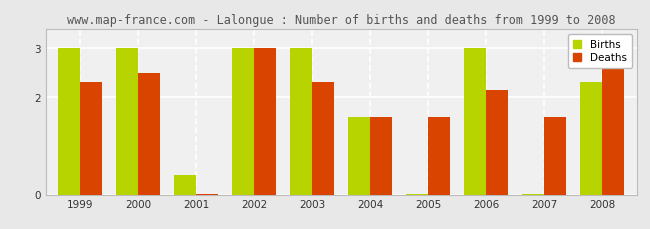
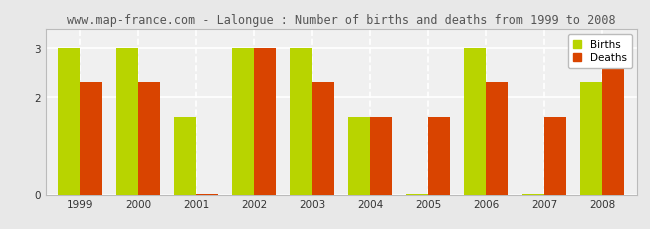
Deaths/2000: 2.50 -> 2.30
Births/2001: 0.40 -> 1.60
Deaths/2006: 2.15 -> 2.30
